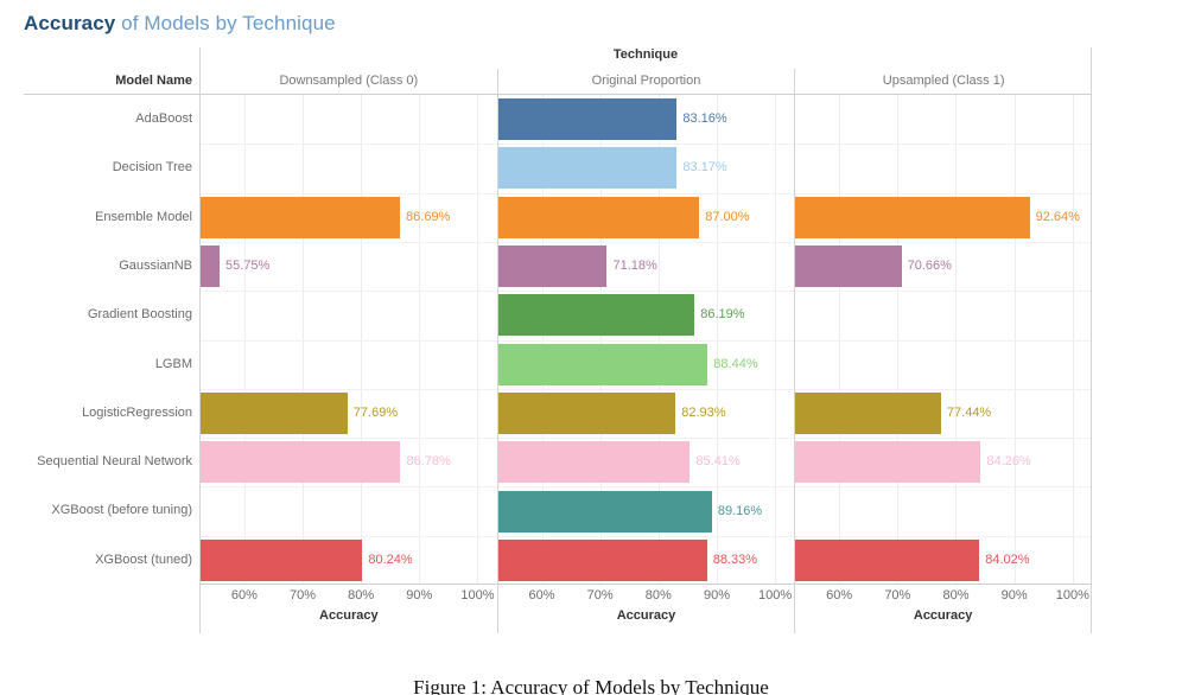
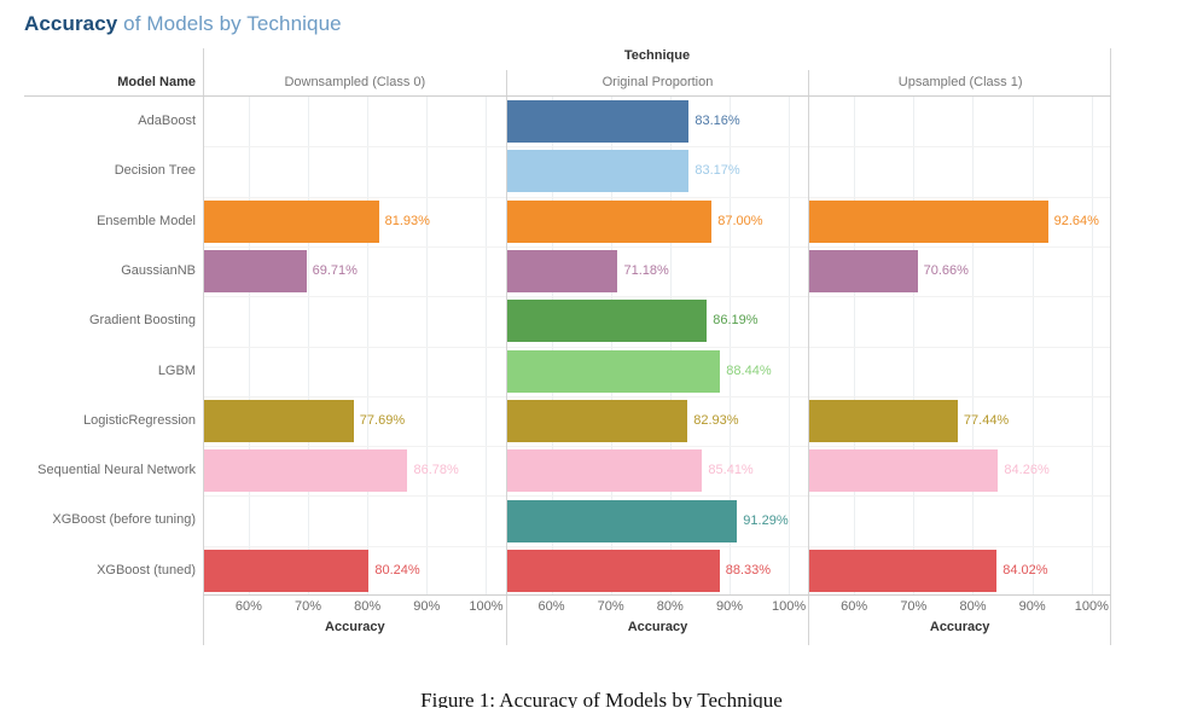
Downsampled (Class 0)/Ensemble Model: 86.69% -> 81.93%
Downsampled (Class 0)/GaussianNB: 55.75% -> 69.71%
Original Proportion/XGBoost (before tuning): 89.16% -> 91.29%
